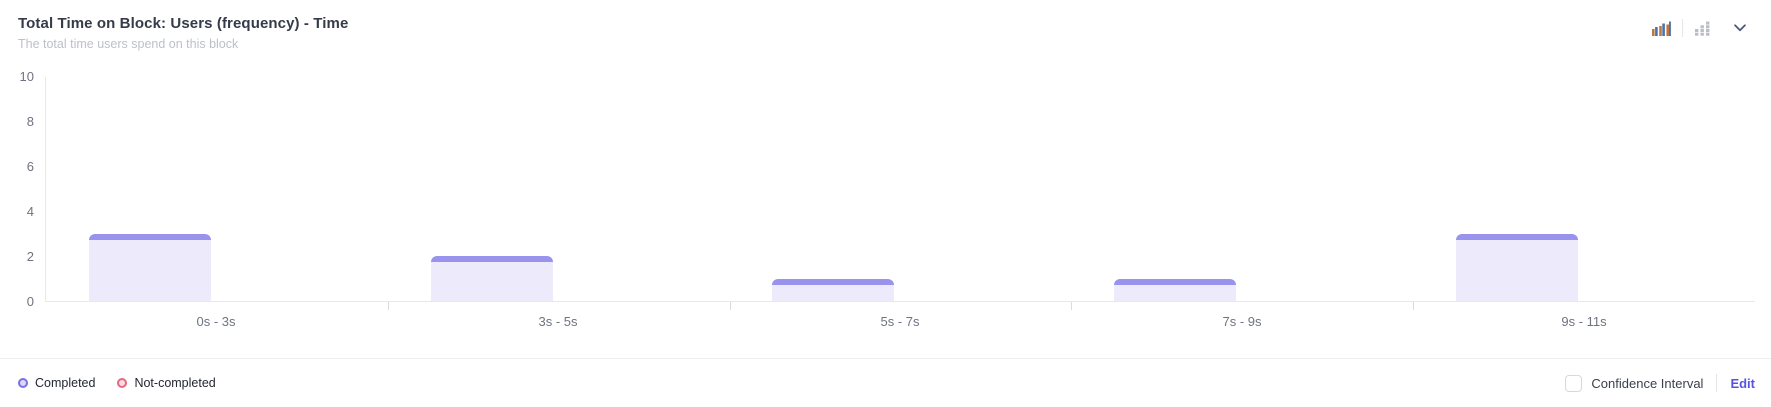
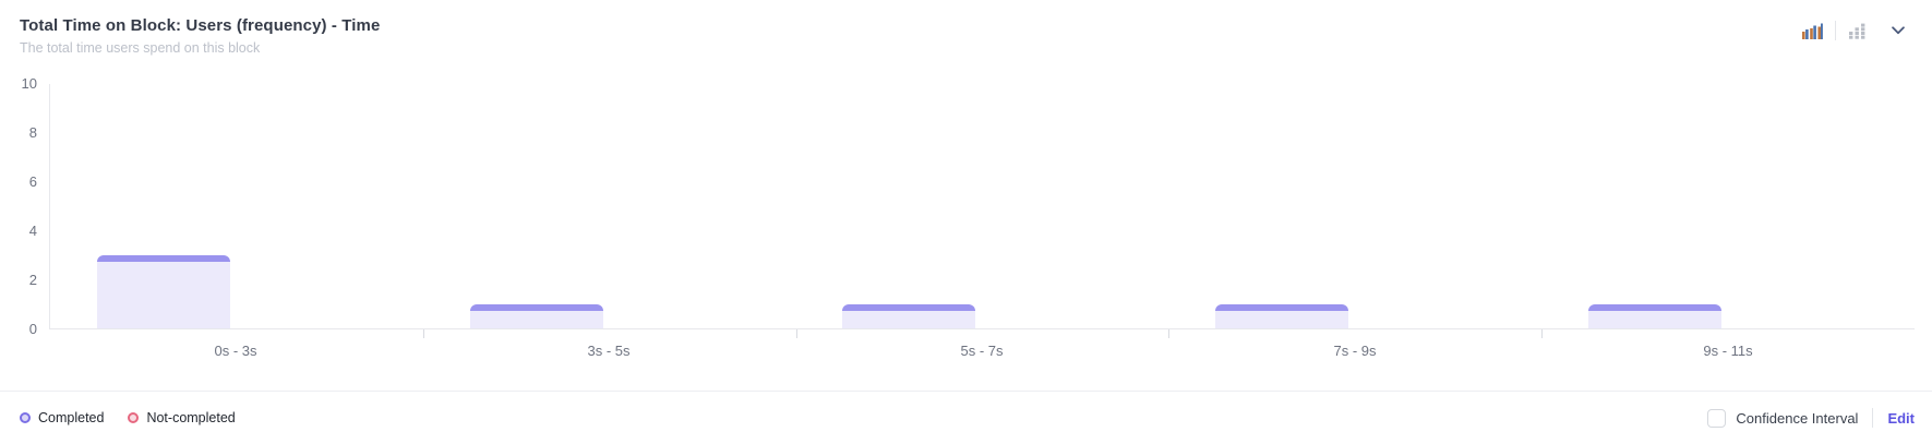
Completed/3s - 5s: 2 -> 1
Completed/9s - 11s: 3 -> 1
